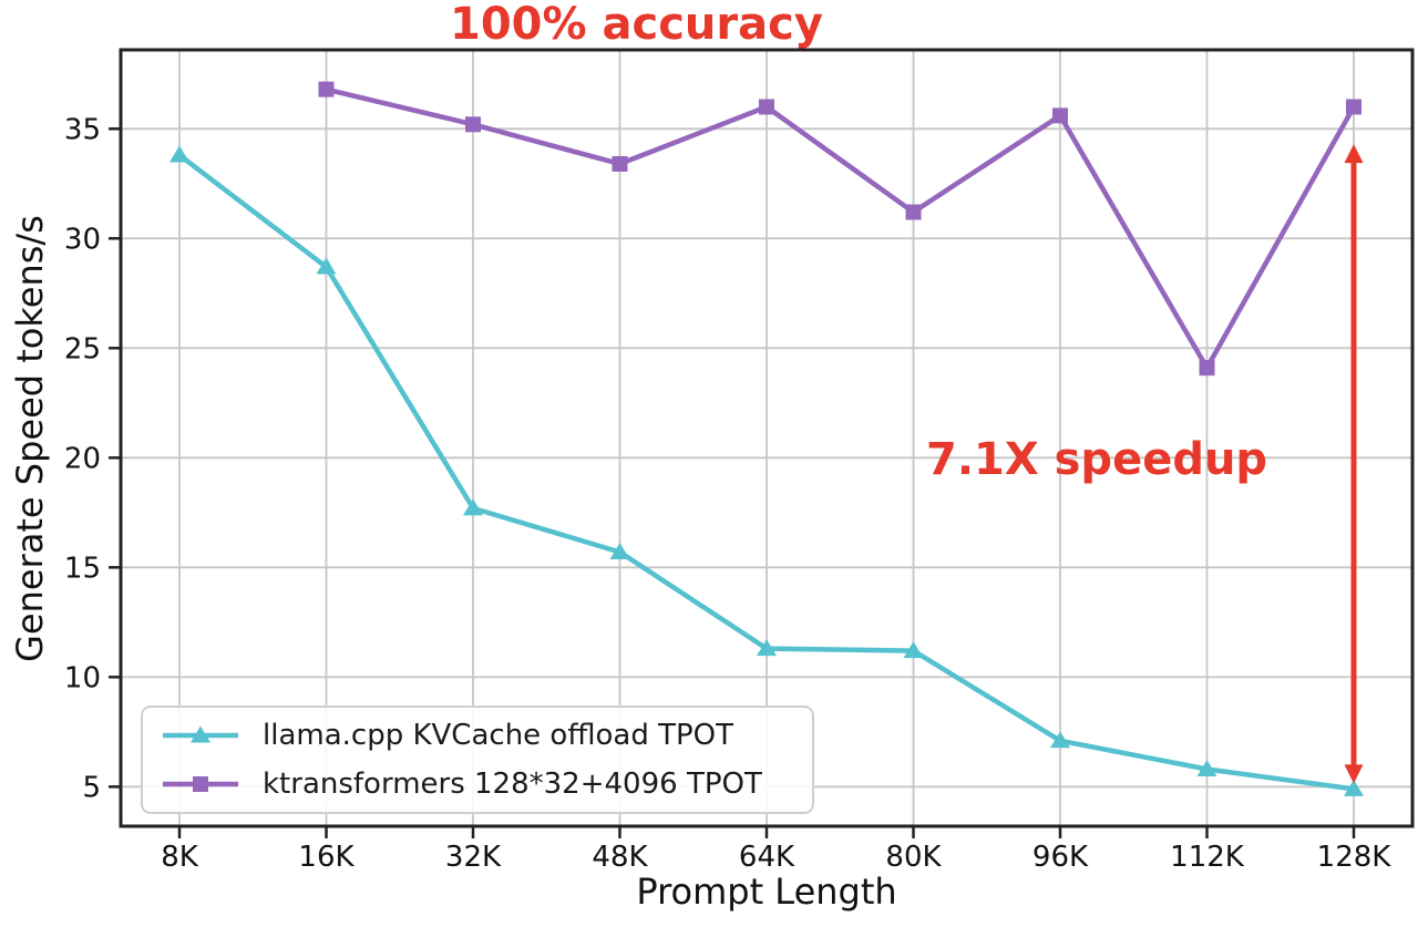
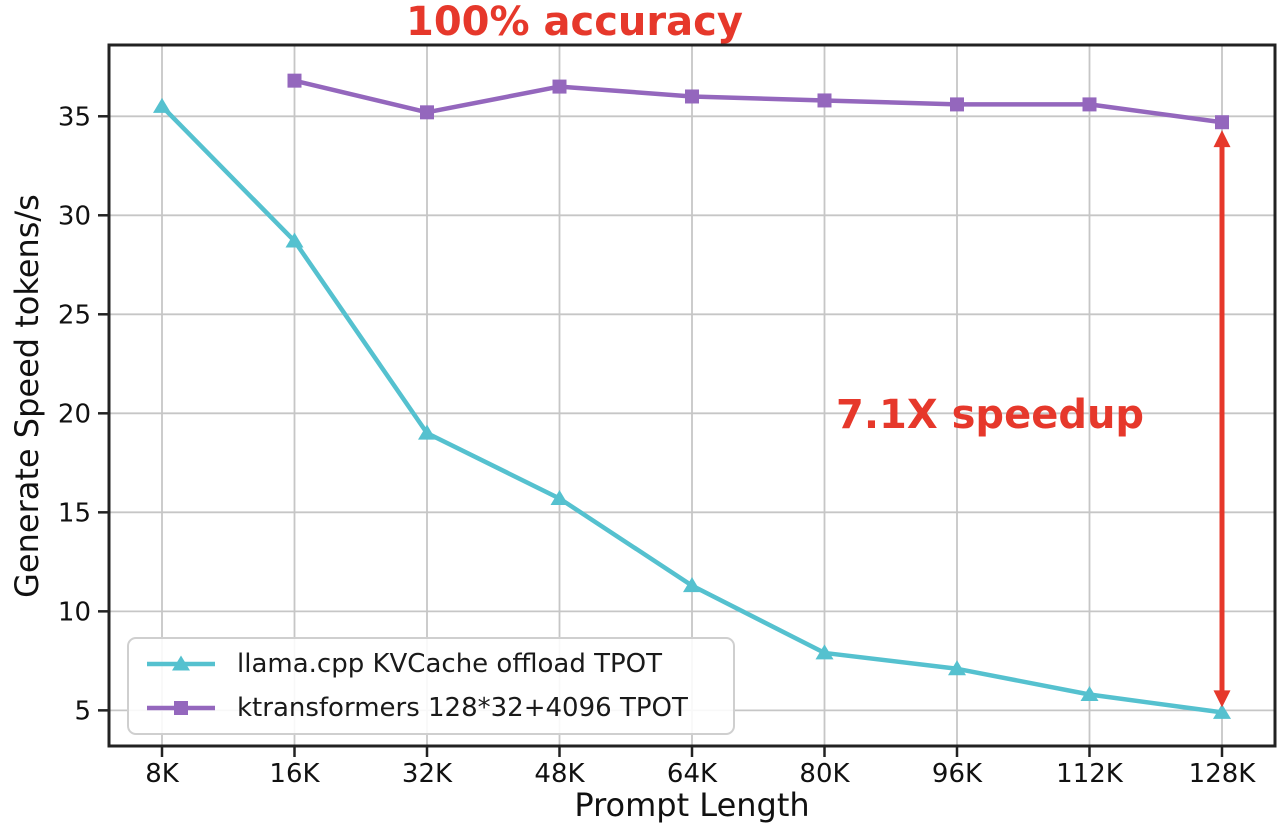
llama.cpp KVCache offload TPOT/8K: 33.8 -> 35.5
llama.cpp KVCache offload TPOT/32K: 17.7 -> 19.0
ktransformers 128*32+4096 TPOT/48K: 33.4 -> 36.5
llama.cpp KVCache offload TPOT/80K: 11.2 -> 7.9
ktransformers 128*32+4096 TPOT/80K: 31.2 -> 35.8
ktransformers 128*32+4096 TPOT/112K: 24.1 -> 35.6
ktransformers 128*32+4096 TPOT/128K: 36.0 -> 34.7
